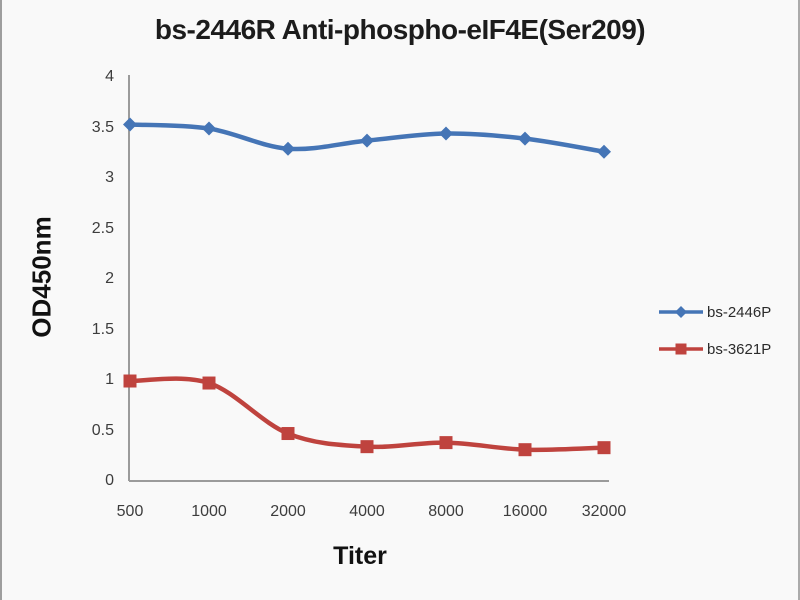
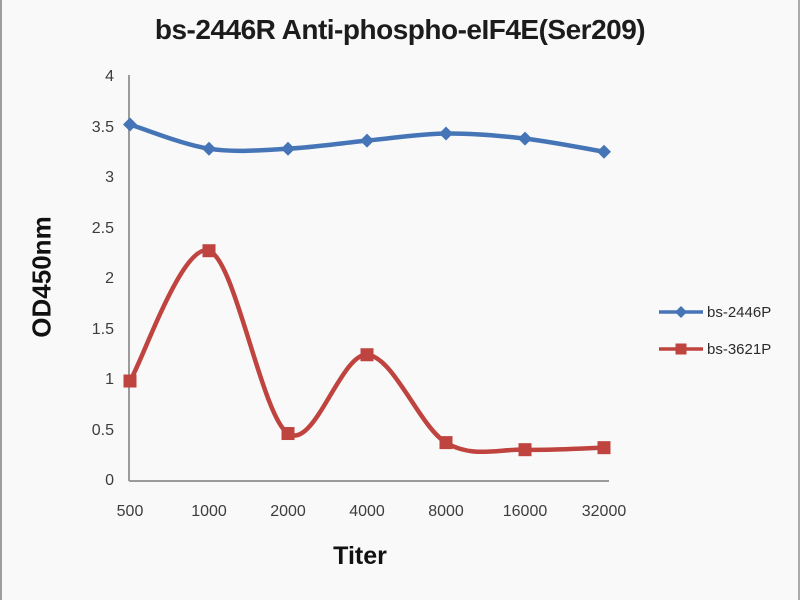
bs-2446P/1000: 3.49 -> 3.29
bs-3621P/1000: 0.97 -> 2.28
bs-3621P/4000: 0.34 -> 1.25
